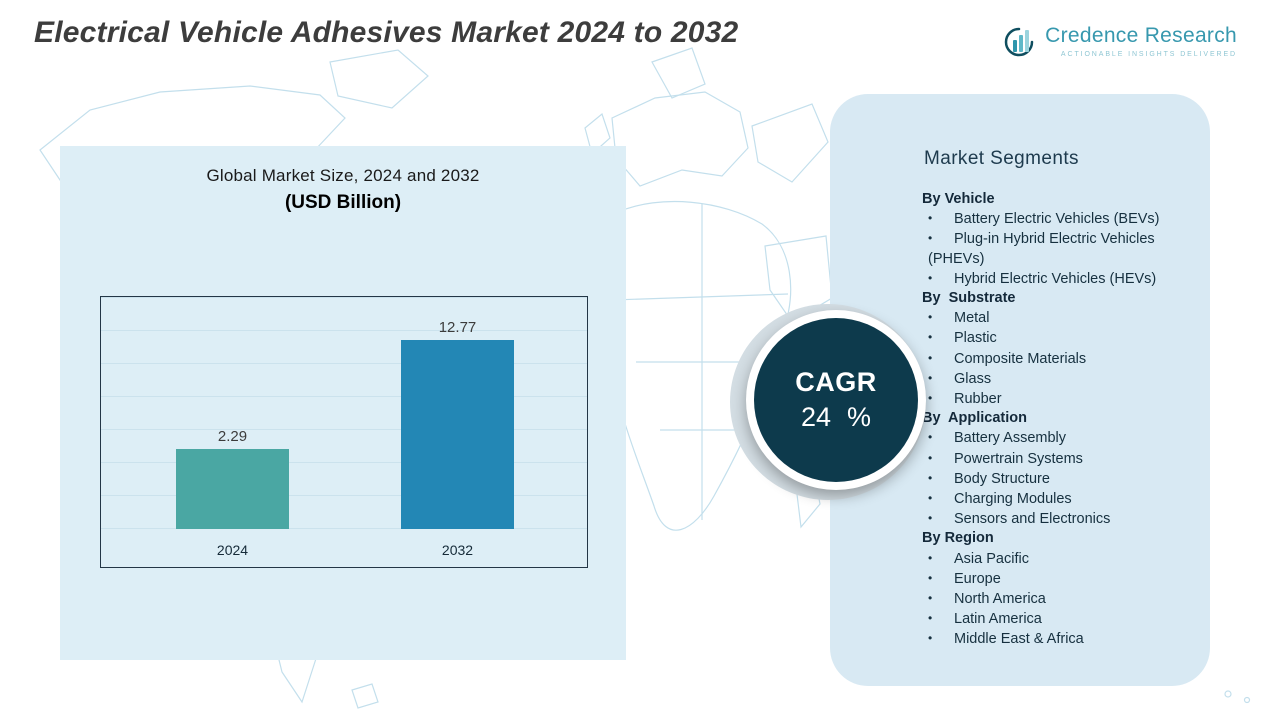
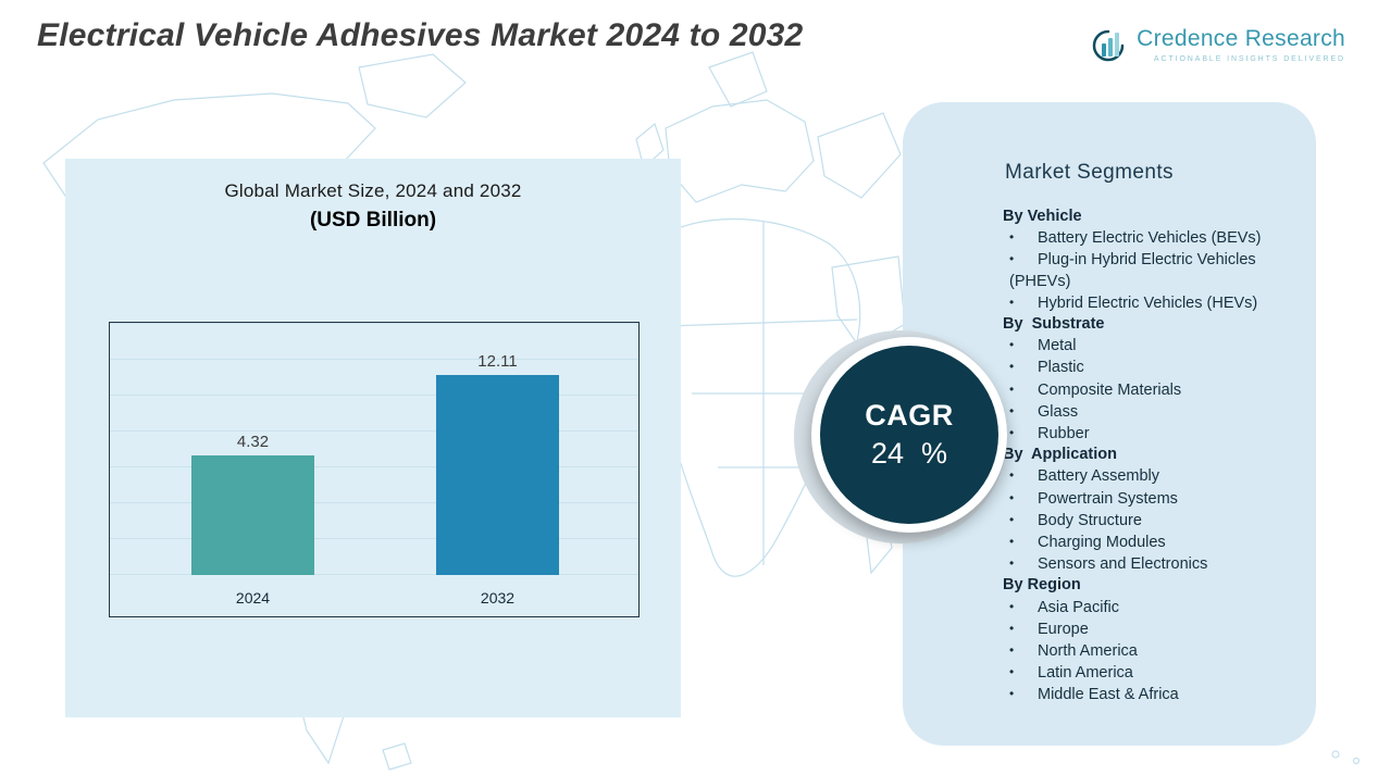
2024: 2.29 -> 4.32
2032: 12.77 -> 12.11
